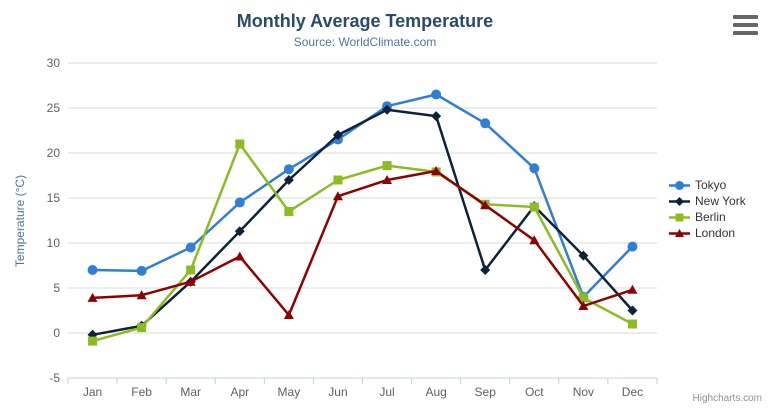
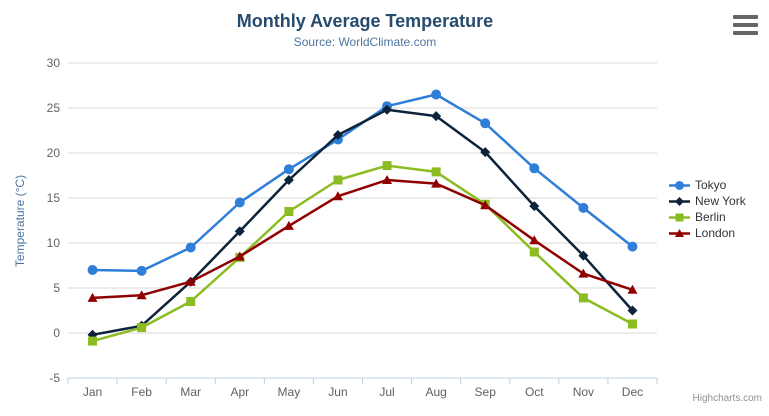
Berlin/Mar: 7 -> 4
Berlin/Apr: 21 -> 8
London/May: 2 -> 12
London/Aug: 18 -> 17
New York/Sep: 7 -> 20
Berlin/Oct: 14 -> 9
Tokyo/Nov: 4 -> 14
London/Nov: 3 -> 7
